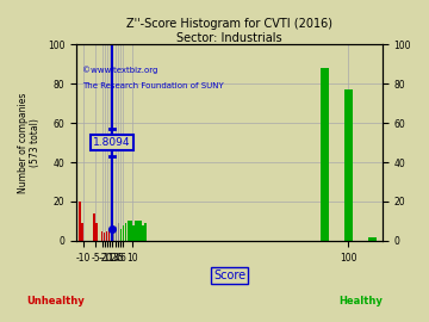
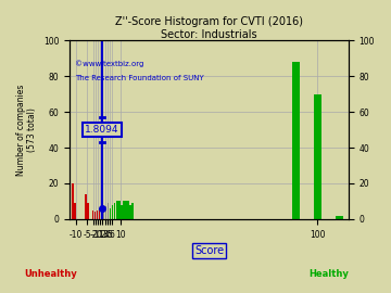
100: 77 -> 70
